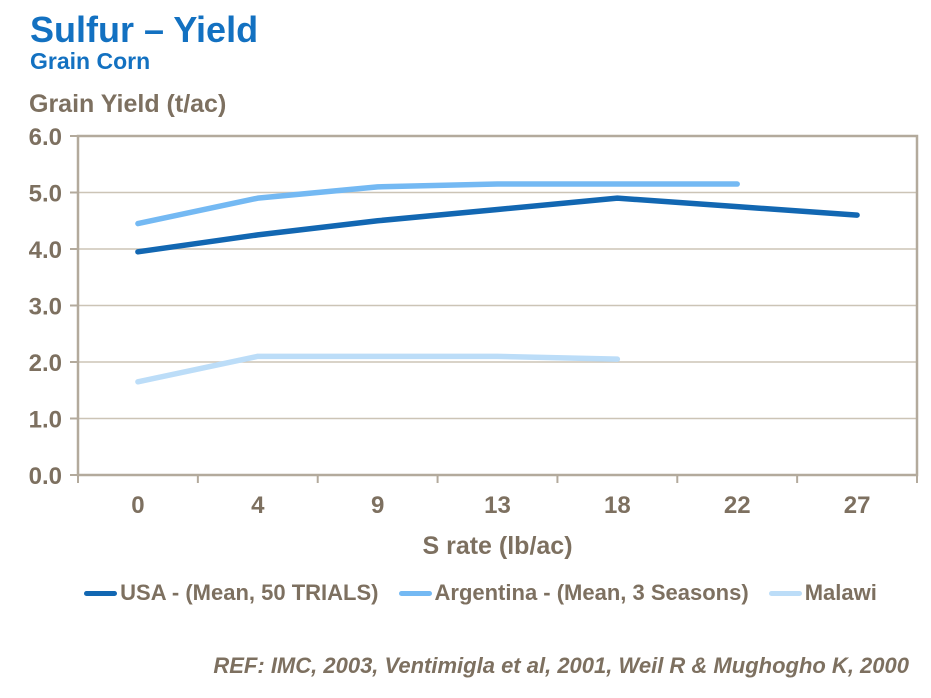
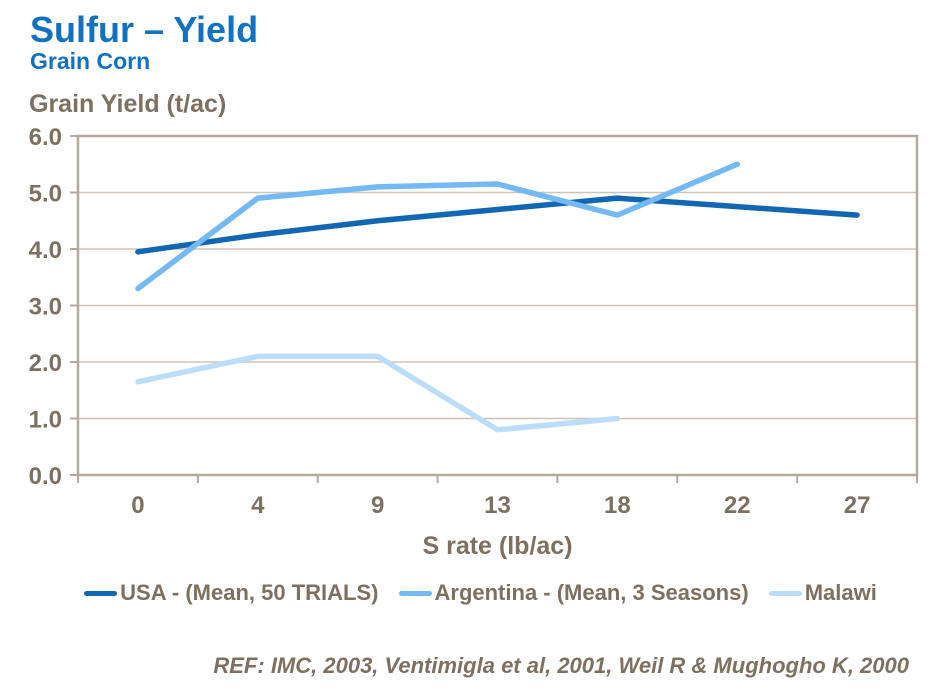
Argentina - (Mean, 3 Seasons)/0: 4.5 -> 3.3
Malawi/13: 2.1 -> 0.8
Argentina - (Mean, 3 Seasons)/18: 5.2 -> 4.6
Malawi/18: 2.0 -> 1.0
Argentina - (Mean, 3 Seasons)/22: 5.2 -> 5.5
